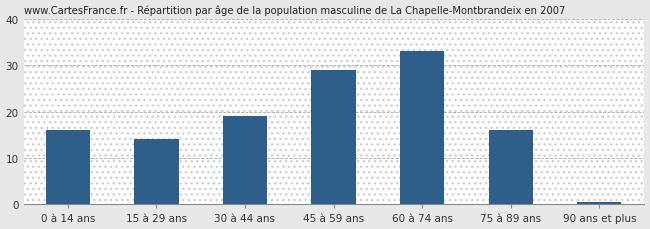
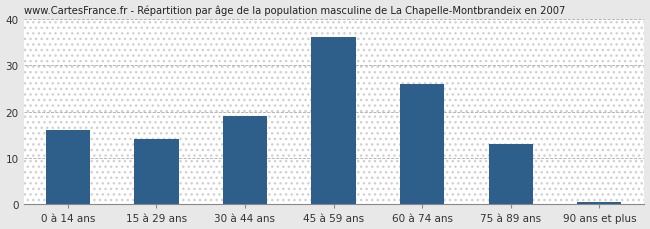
45 à 59 ans: 29.0 -> 36.0
60 à 74 ans: 33.0 -> 26.0
75 à 89 ans: 16.0 -> 13.0
